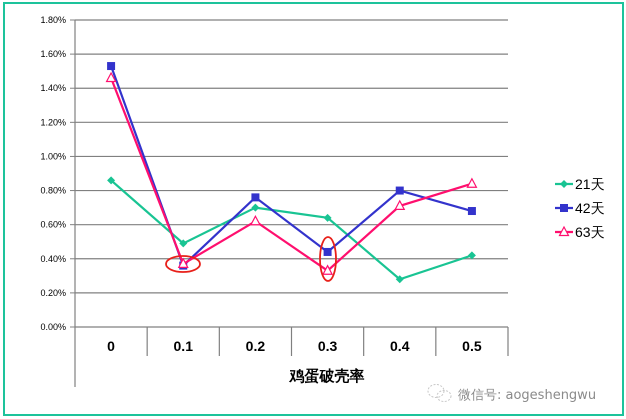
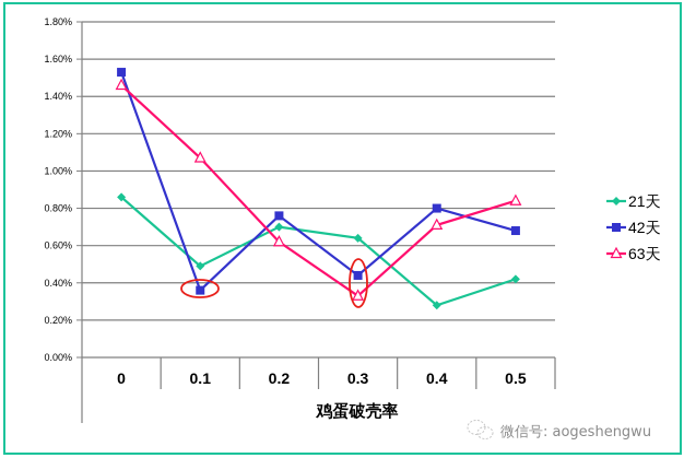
63天/0.1: 0.37% -> 1.07%
